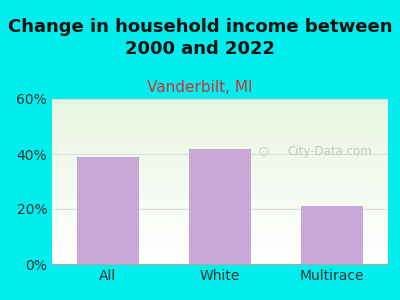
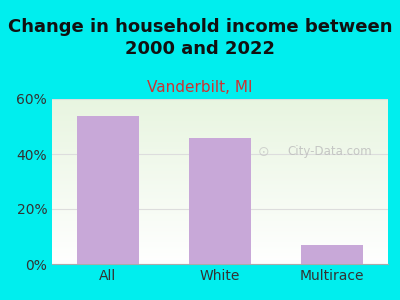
All: 39% -> 54%
White: 42% -> 46%
Multirace: 21% -> 7%
